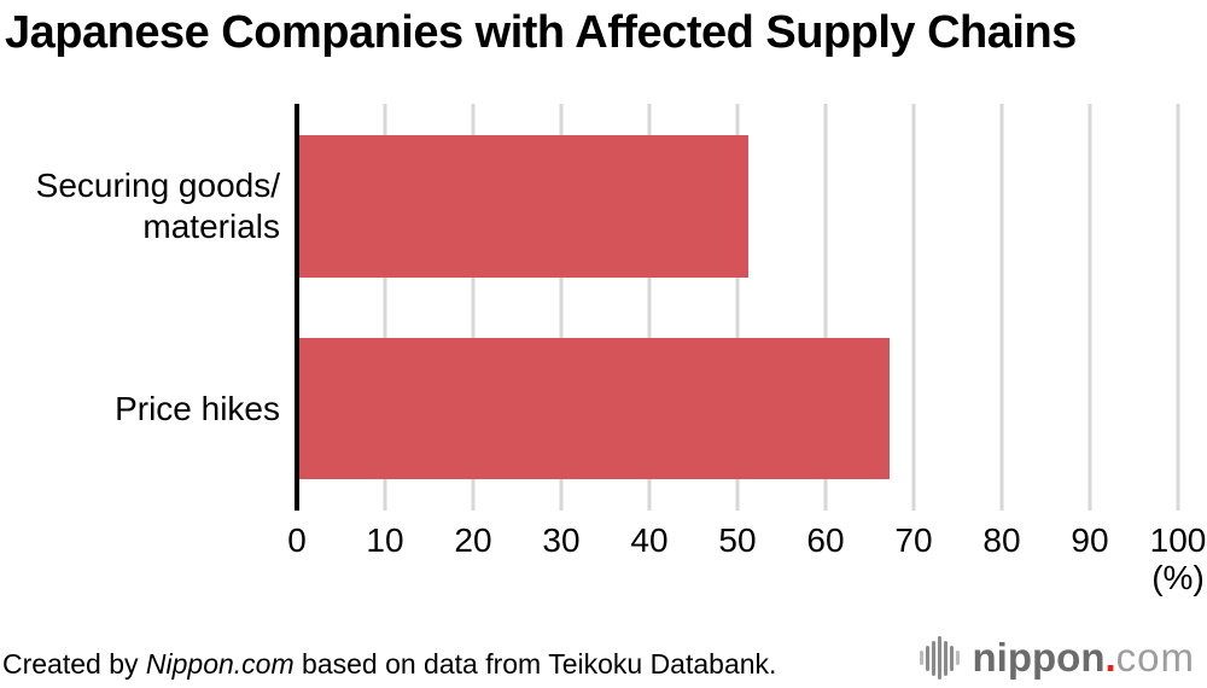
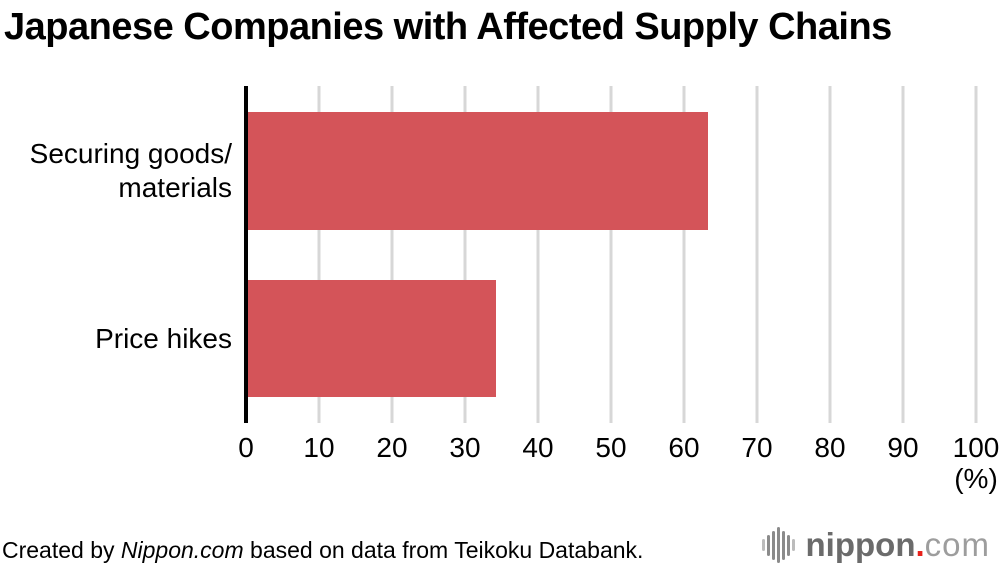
Securing goods/ materials: 51 -> 63
Price hikes: 67 -> 34
